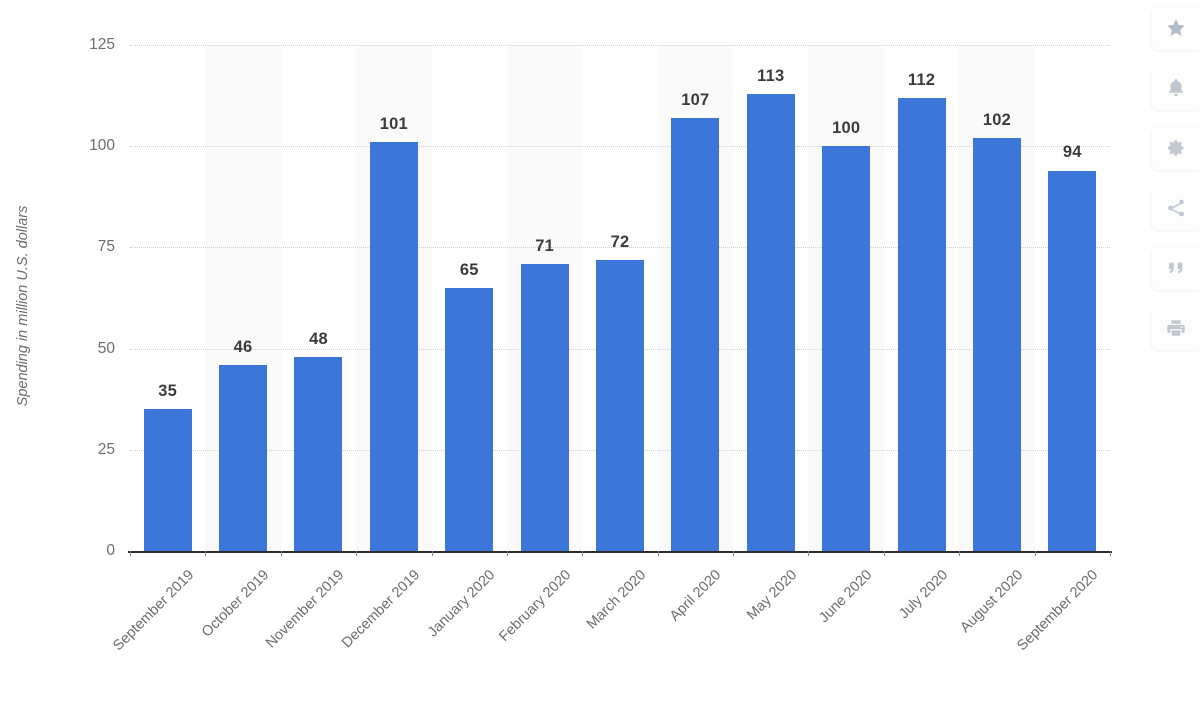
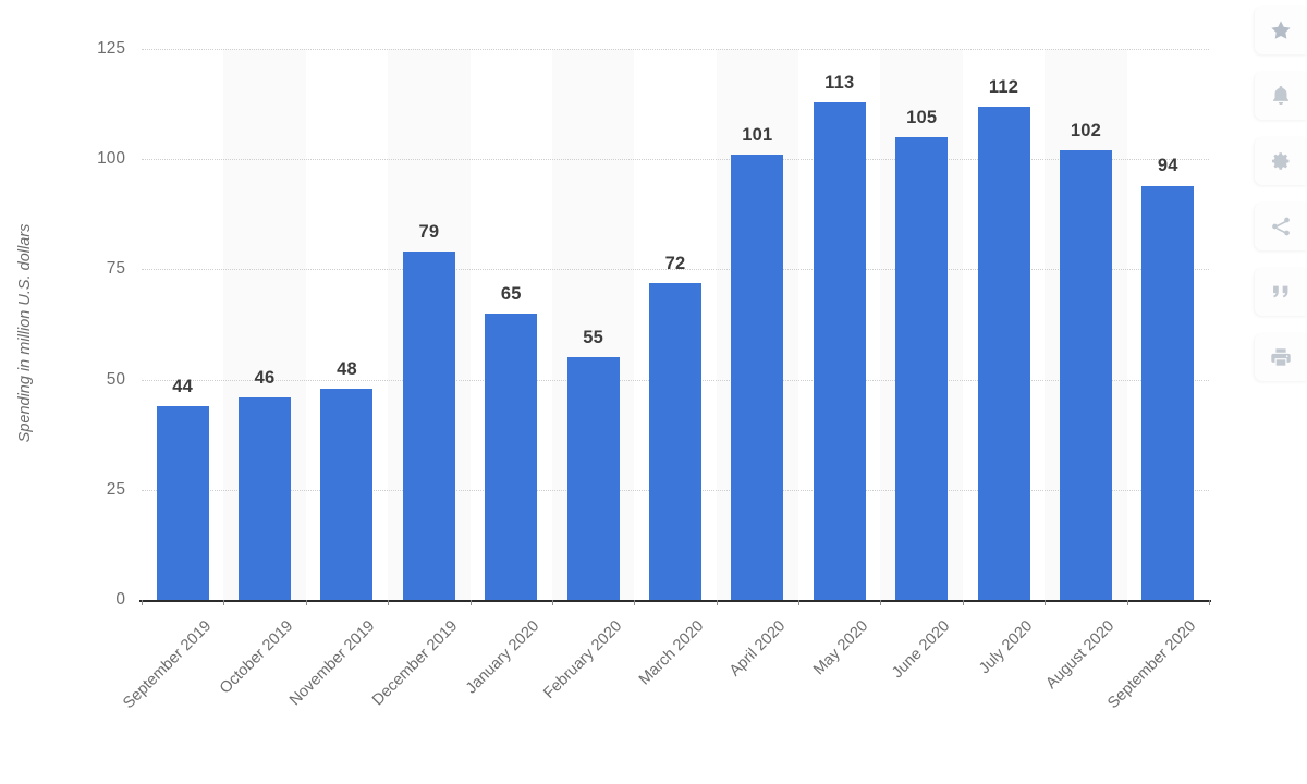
September 2019: 35 -> 44
December 2019: 101 -> 79
February 2020: 71 -> 55
April 2020: 107 -> 101
June 2020: 100 -> 105
